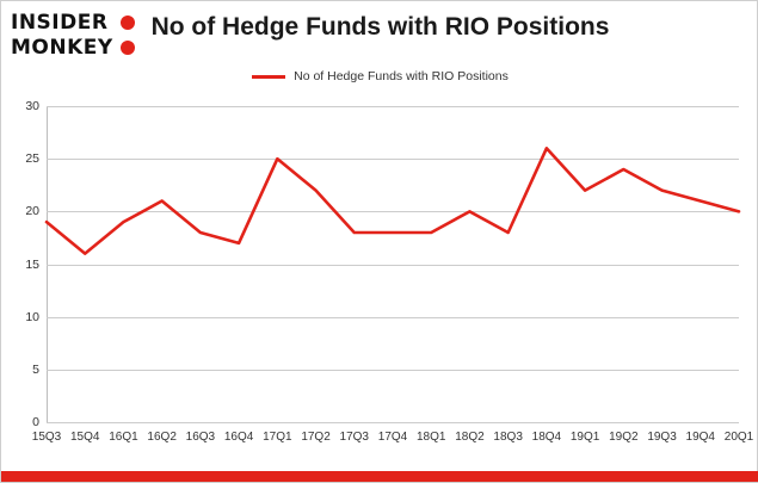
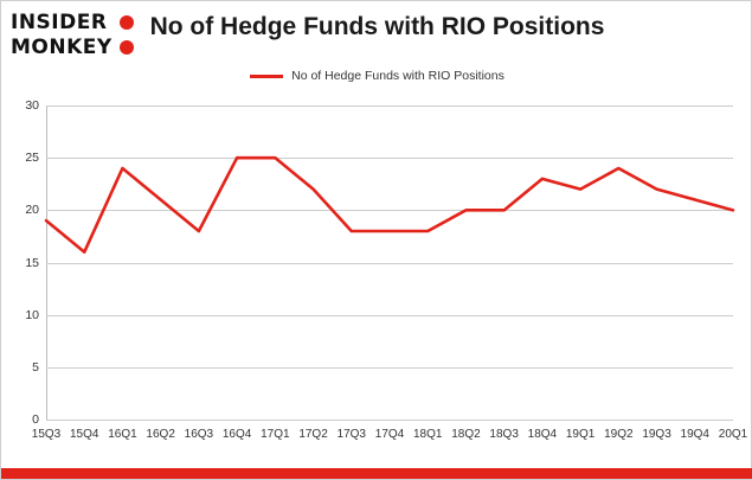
16Q1: 19 -> 24
16Q4: 17 -> 25
18Q3: 18 -> 20
18Q4: 26 -> 23
